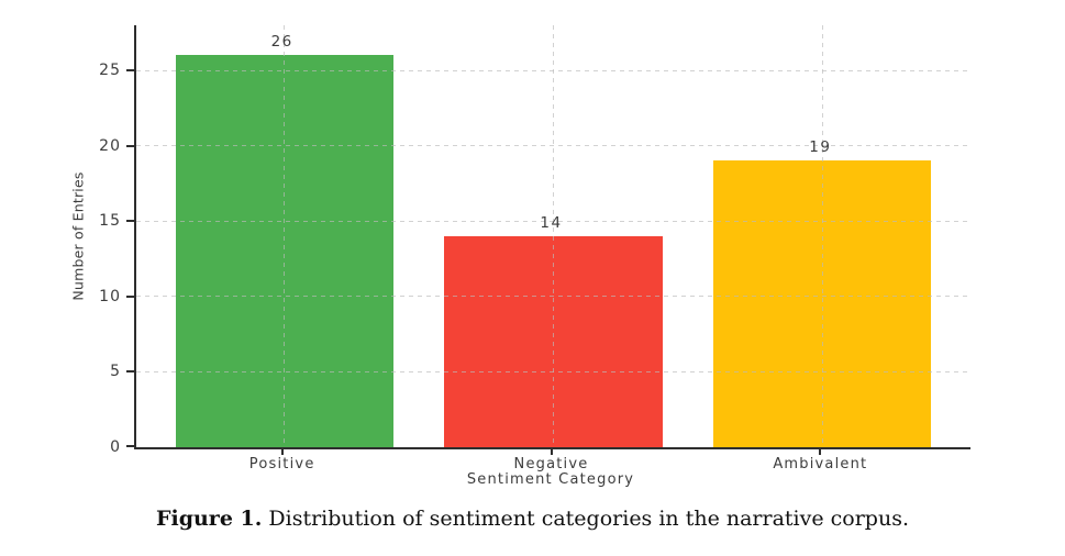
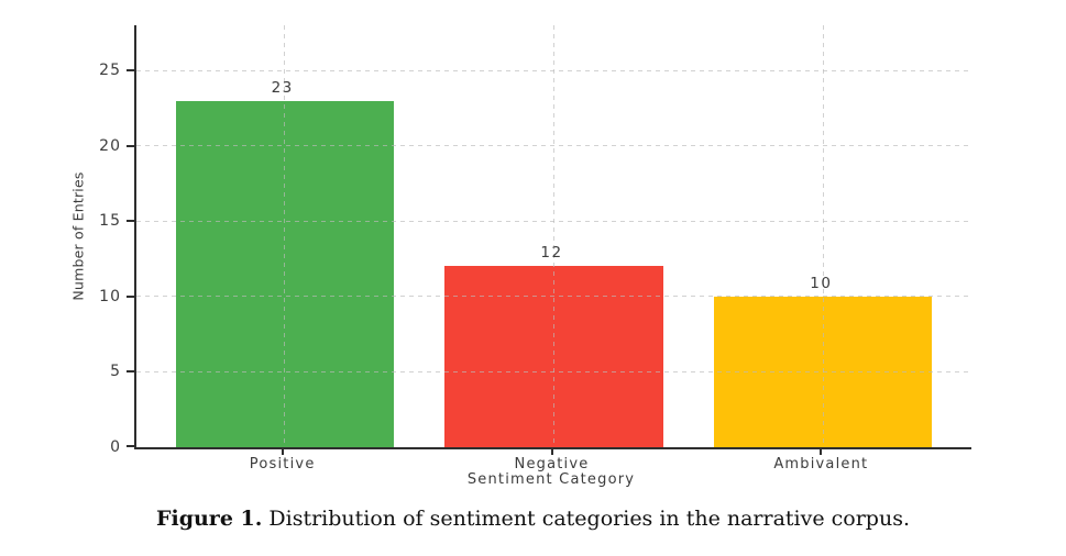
Positive: 26 -> 23
Negative: 14 -> 12
Ambivalent: 19 -> 10
